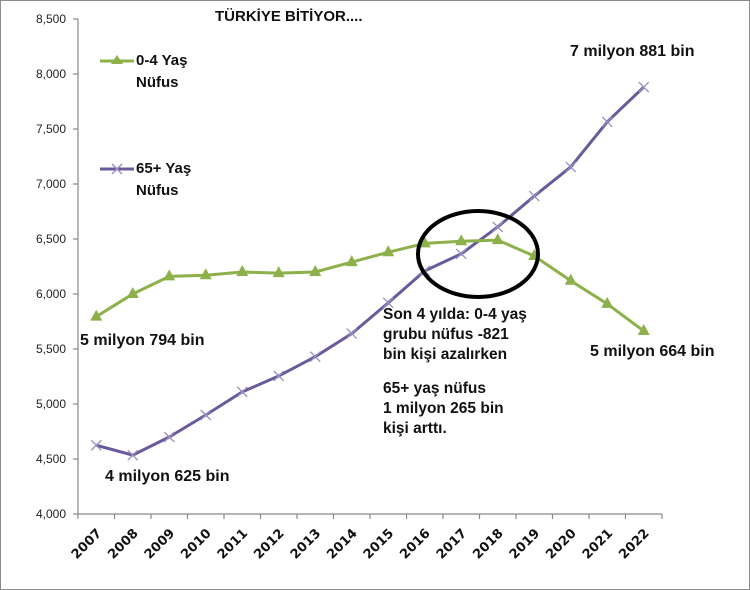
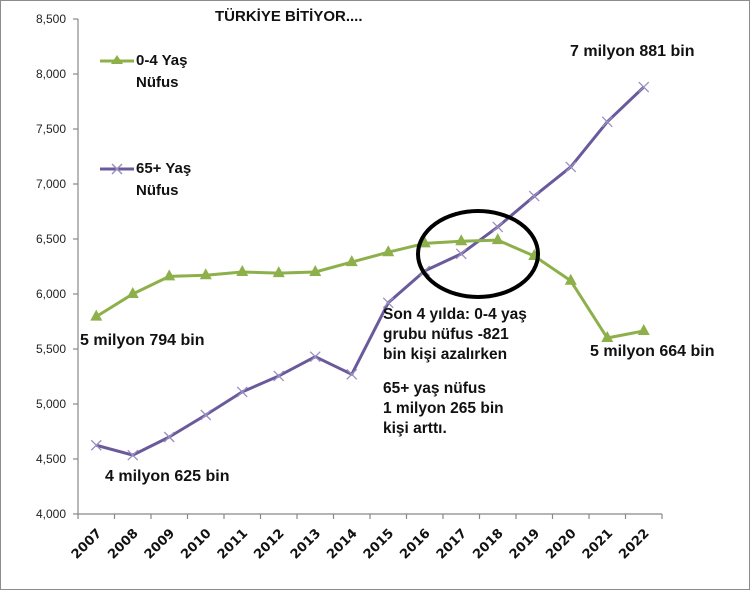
65+ Yaş Nüfus/2014: 5640 -> 5270
0-4 Yaş Nüfus/2021: 5910 -> 5600
